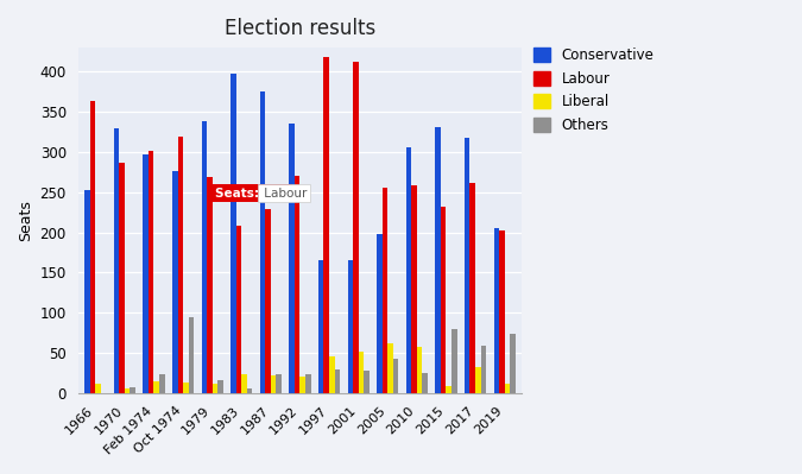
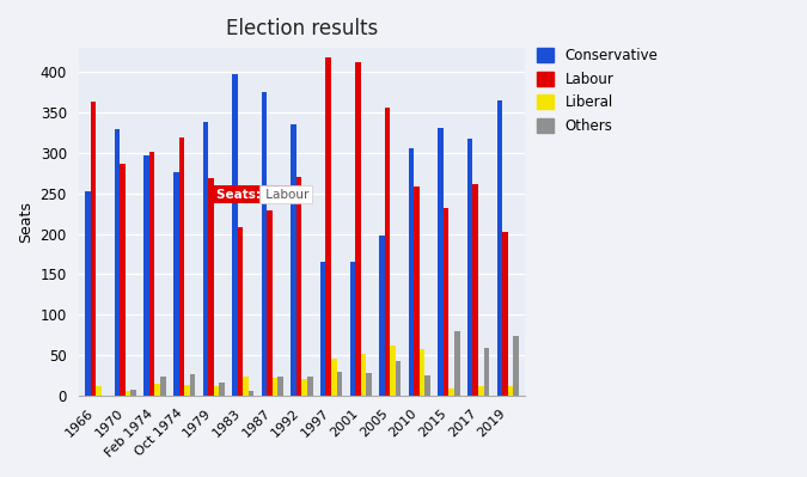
Others/Oct 1974: 94 -> 26
Labour/2005: 256 -> 356
Liberal/2017: 32 -> 12
Conservative/2019: 206 -> 365
